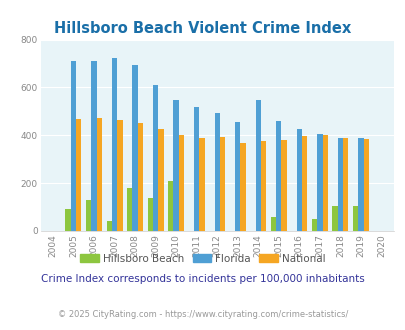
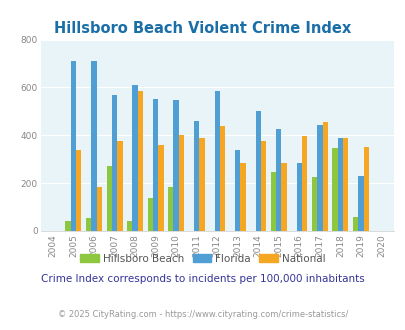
Hillsboro Beach/2005: 90 -> 40
National/2005: 468 -> 340
Hillsboro Beach/2006: 130 -> 55
National/2006: 472 -> 185
Hillsboro Beach/2007: 40 -> 270
Florida/2007: 725 -> 570
National/2007: 466 -> 375
Hillsboro Beach/2008: 178 -> 40
Florida/2008: 693 -> 610
National/2008: 453 -> 585
Florida/2009: 612 -> 550
National/2009: 425 -> 360
Hillsboro Beach/2010: 210 -> 185
Florida/2011: 518 -> 460
Florida/2012: 493 -> 585
National/2012: 391 -> 440
Florida/2013: 456 -> 340
National/2013: 367 -> 285
Florida/2014: 547 -> 500
Hillsboro Beach/2015: 57 -> 245
Florida/2015: 460 -> 425
National/2015: 381 -> 285
Florida/2016: 428 -> 285
Hillsboro Beach/2017: 50 -> 225
Florida/2017: 405 -> 445
National/2017: 400 -> 455
Hillsboro Beach/2018: 103 -> 345
Hillsboro Beach/2019: 103 -> 60
Florida/2019: 388 -> 230
National/2019: 383 -> 350
